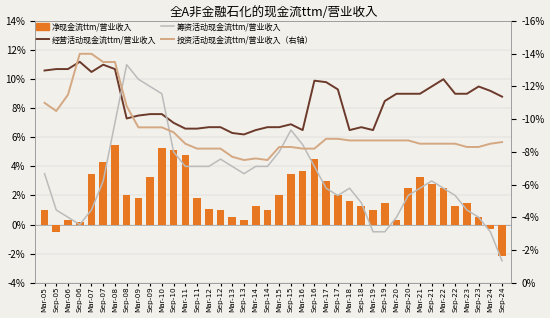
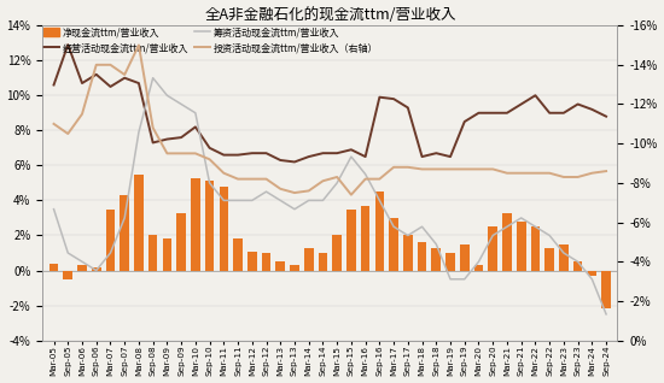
净现金流ttm/营业收入/Mar-05: 1.0% -> 0.4%
经营活动现金流ttm/营业收入/Sep-05: 10.7% -> 12.9%
筹资活动现金流ttm/营业收入/Mar-08: 7.0% -> 7.9%
投资活动现金流ttm/营业收入（右轴）/Mar-08: -13.5% -> -15.0%
经营活动现金流ttm/营业收入/Mar-10: 7.6% -> 8.2%
投资活动现金流ttm/营业收入（右轴）/Sep-14: -7.5% -> -8.1%
投资活动现金流ttm/营业收入（右轴）/Sep-15: -8.3% -> -7.4%
